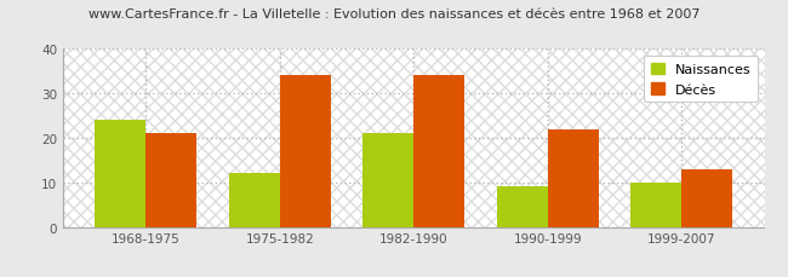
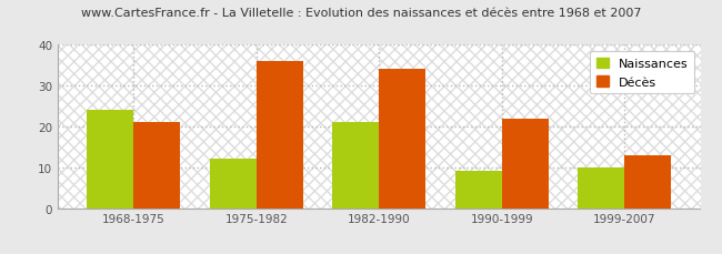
Décès/1975-1982: 34 -> 36
